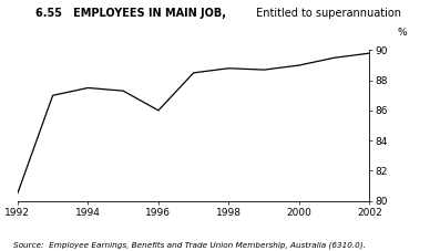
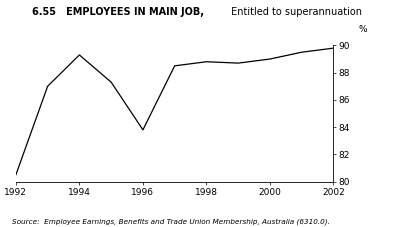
1994: 87.5 -> 89.3
1996: 86.0 -> 83.8
